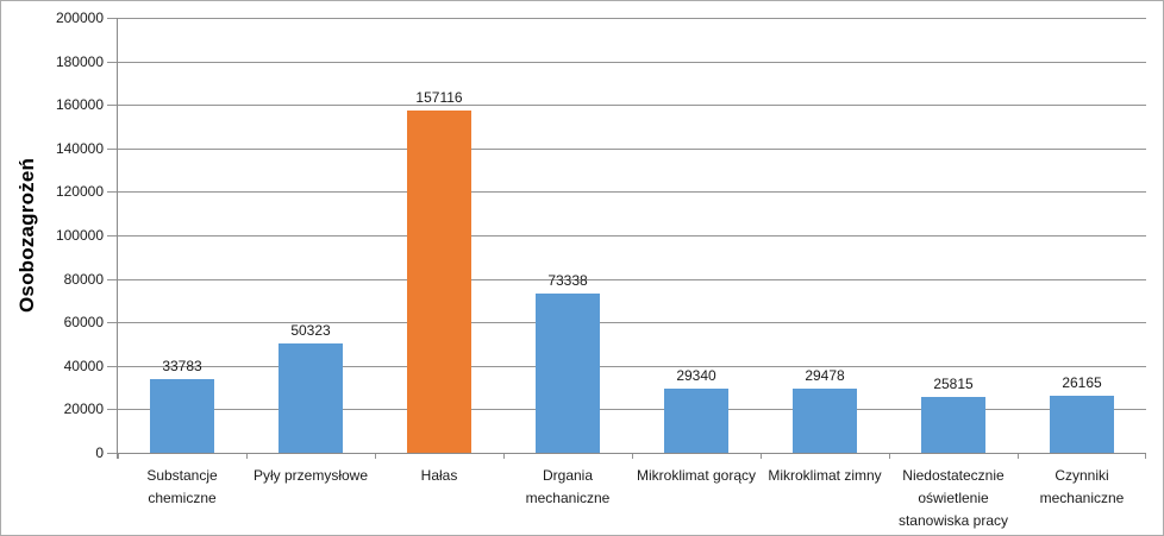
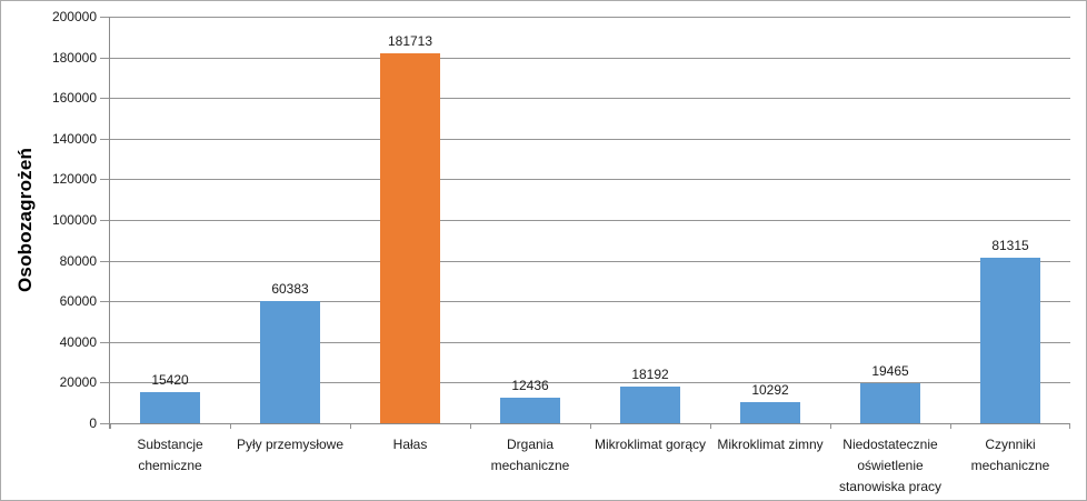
Substancje chemiczne: 33783 -> 15420
Pyły przemysłowe: 50323 -> 60383
Hałas: 157116 -> 181713
Drgania mechaniczne: 73338 -> 12436
Mikroklimat gorący: 29340 -> 18192
Mikroklimat zimny: 29478 -> 10292
Niedostatecznie oświetlenie stanowiska pracy: 25815 -> 19465
Czynniki mechaniczne: 26165 -> 81315
